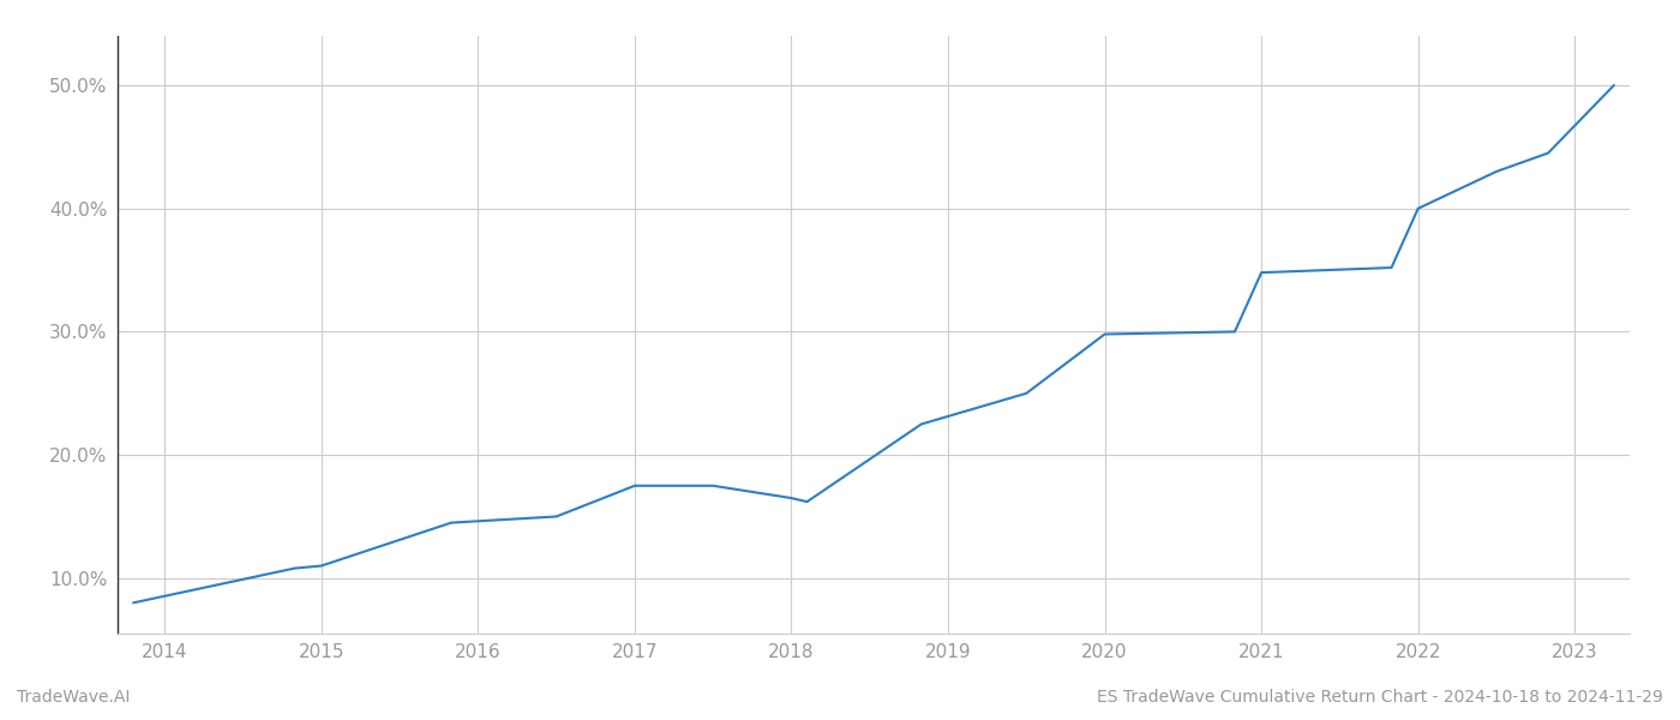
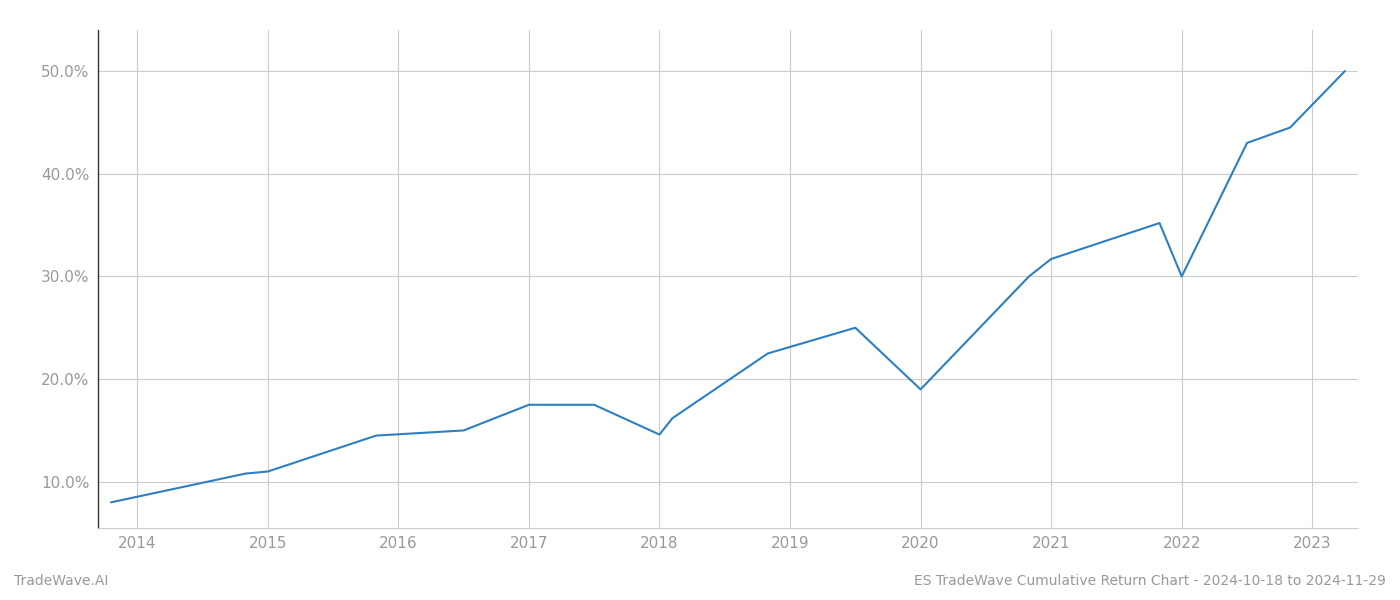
2018: 16.5% -> 14.6%
2020: 29.8% -> 19.0%
2021: 34.8% -> 31.7%
2022: 40.0% -> 30.0%
